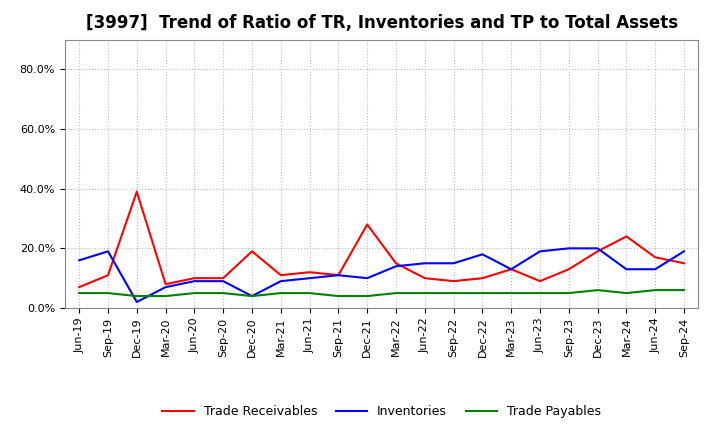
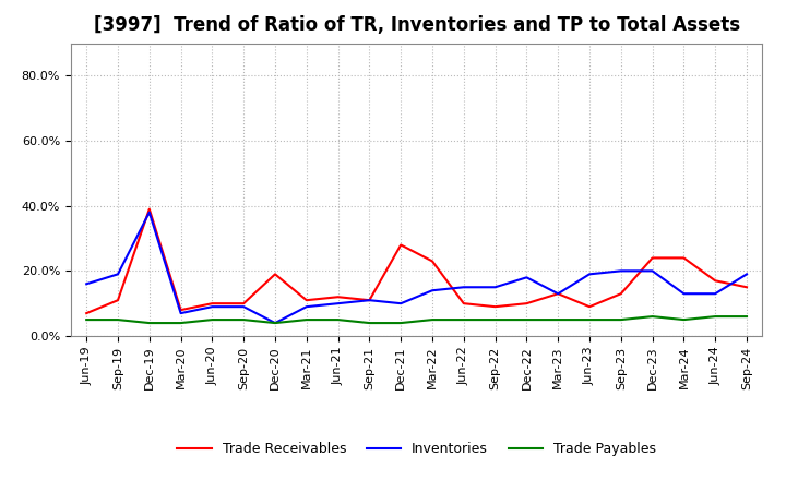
Inventories/Dec-19: 2% -> 38%
Trade Receivables/Mar-22: 15% -> 23%
Trade Receivables/Dec-23: 19% -> 24%
